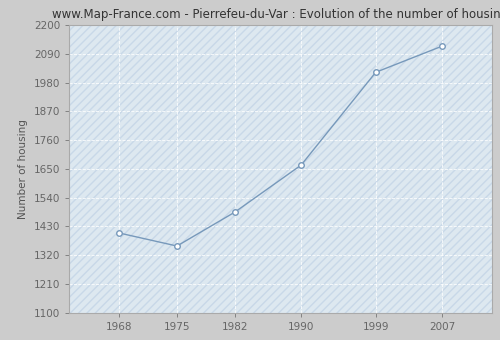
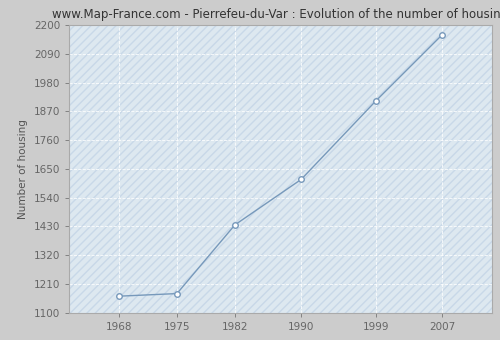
1968: 1405 -> 1163
1975: 1355 -> 1173
1982: 1485 -> 1436
1990: 1665 -> 1610
1999: 2020 -> 1910
2007: 2120 -> 2163
